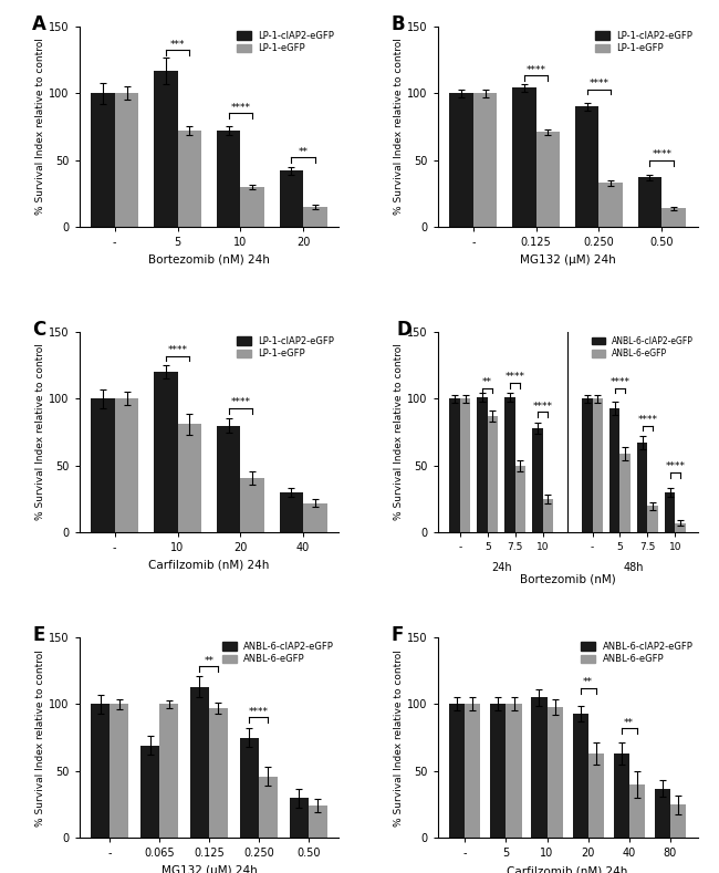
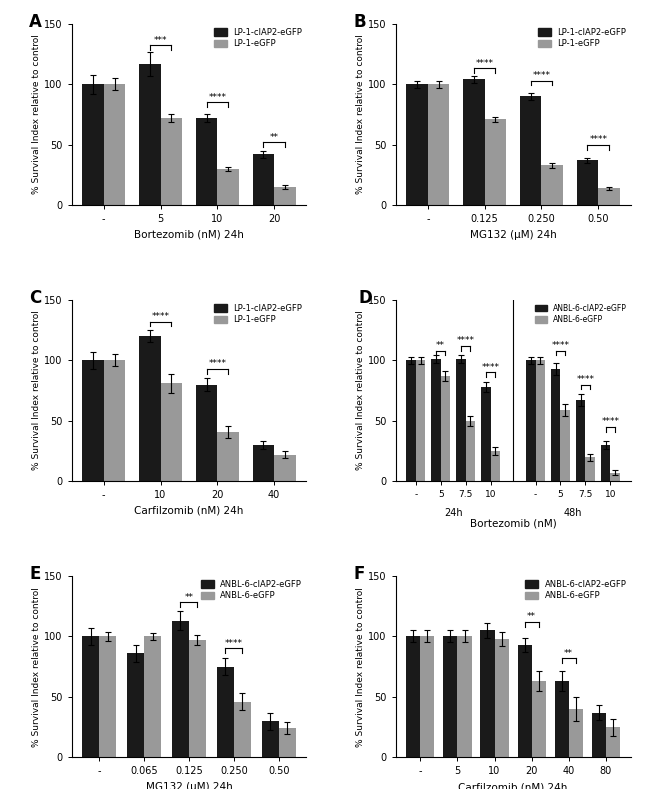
ANBL-6-cIAP2-eGFP/0.065: 69 -> 86
